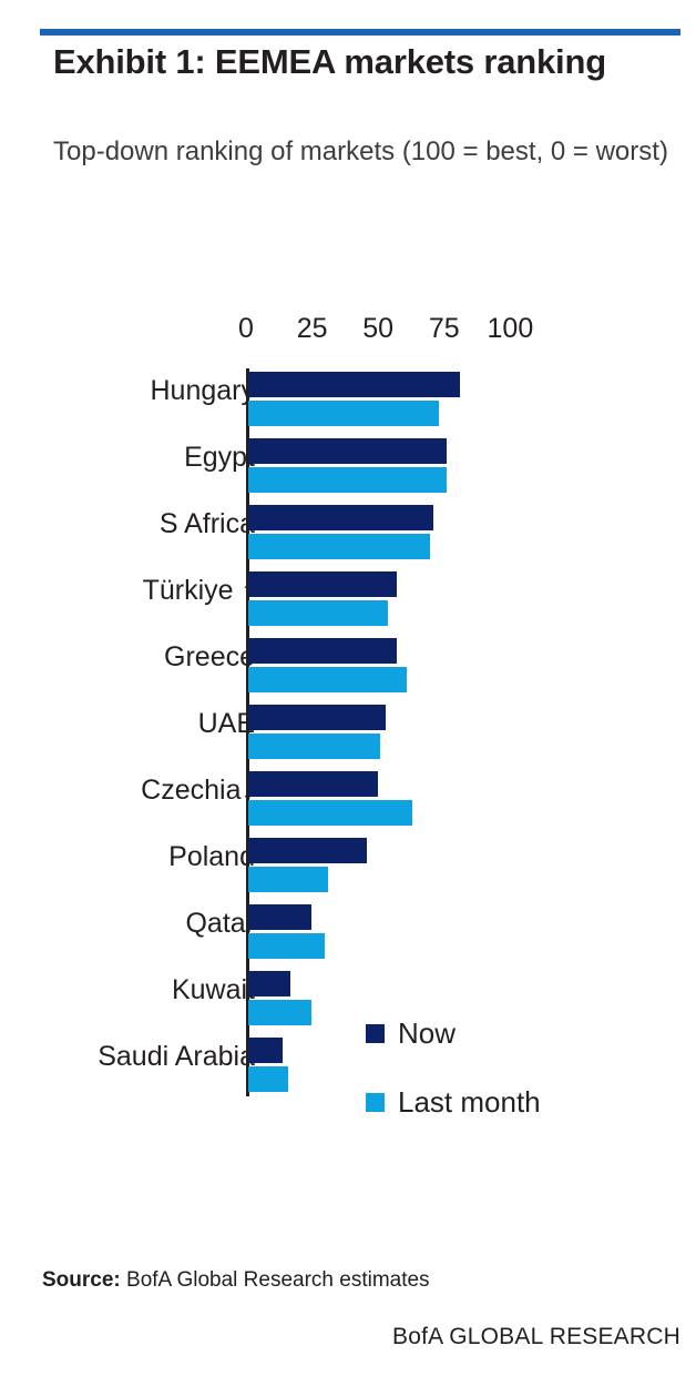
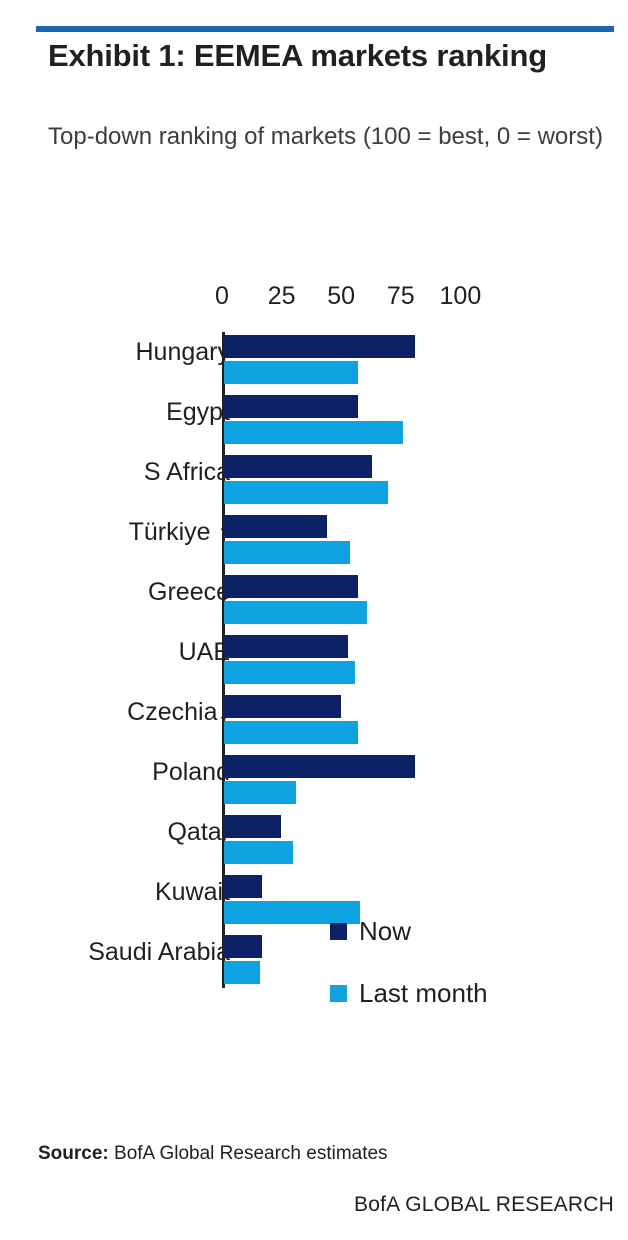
Last month/Hungary: 72 -> 56
Now/Egypt: 75 -> 56
Now/S Africa: 70 -> 62
Now/Türkiye ↑: 56 -> 43
Last month/UAE: 50 -> 55
Last month/Czechia↓: 62 -> 56
Now/Poland: 45 -> 80
Last month/Kuwait: 24 -> 57
Now/Saudi Arabia: 13 -> 16
